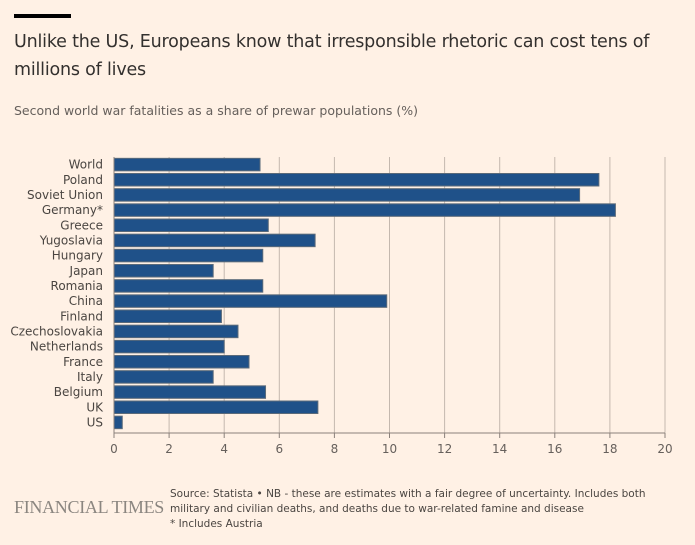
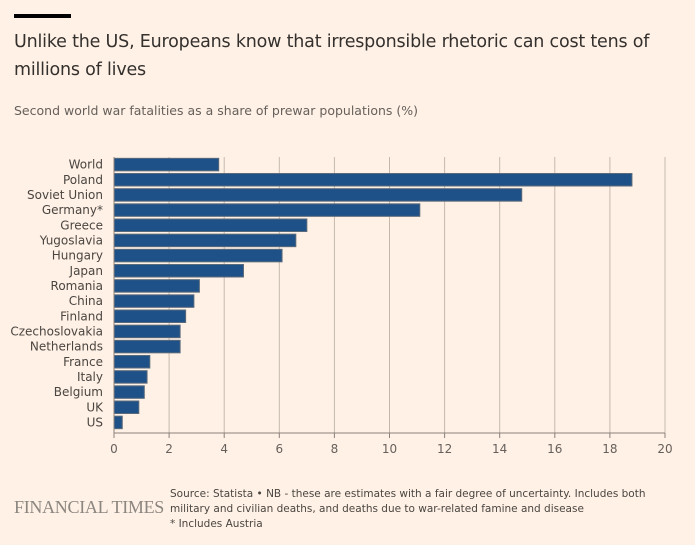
World: 5.3 -> 3.8
Poland: 17.6 -> 18.8
Soviet Union: 16.9 -> 14.8
Germany*: 18.2 -> 11.1
Greece: 5.6 -> 7.0
Yugoslavia: 7.3 -> 6.6
Hungary: 5.4 -> 6.1
Japan: 3.6 -> 4.7
Romania: 5.4 -> 3.1
China: 9.9 -> 2.9
Finland: 3.9 -> 2.6
Czechoslovakia: 4.5 -> 2.4
Netherlands: 4.0 -> 2.4
France: 4.9 -> 1.3
Italy: 3.6 -> 1.2
Belgium: 5.5 -> 1.1
UK: 7.4 -> 0.9
